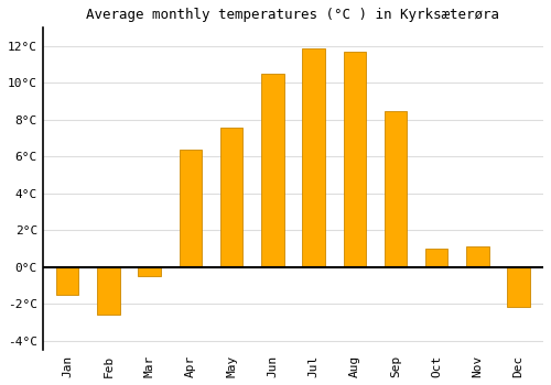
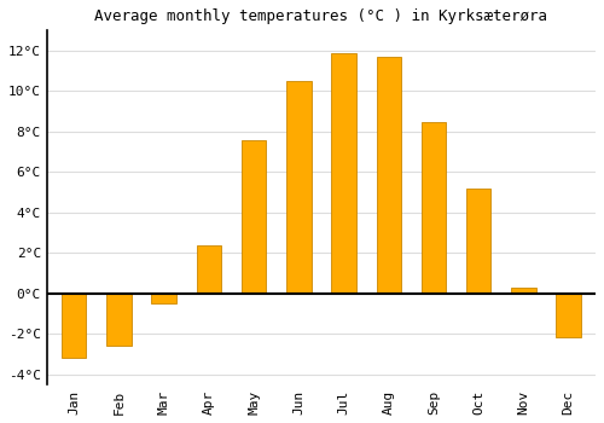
Jan: -1.5°C -> -3.2°C
Apr: 6.4°C -> 2.4°C
Oct: 1.0°C -> 5.2°C
Nov: 1.1°C -> 0.3°C
